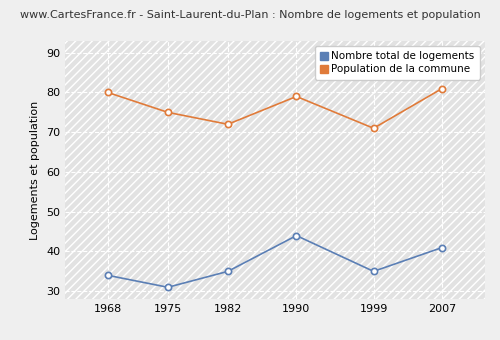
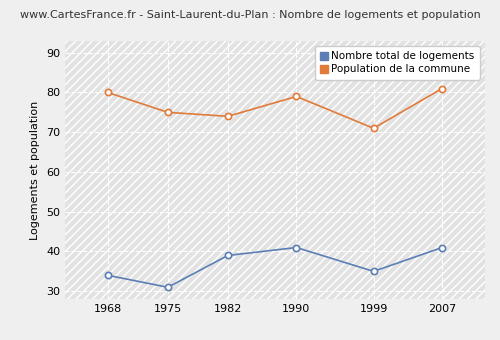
Nombre total de logements/1982: 35 -> 39
Population de la commune/1982: 72 -> 74
Nombre total de logements/1990: 44 -> 41
